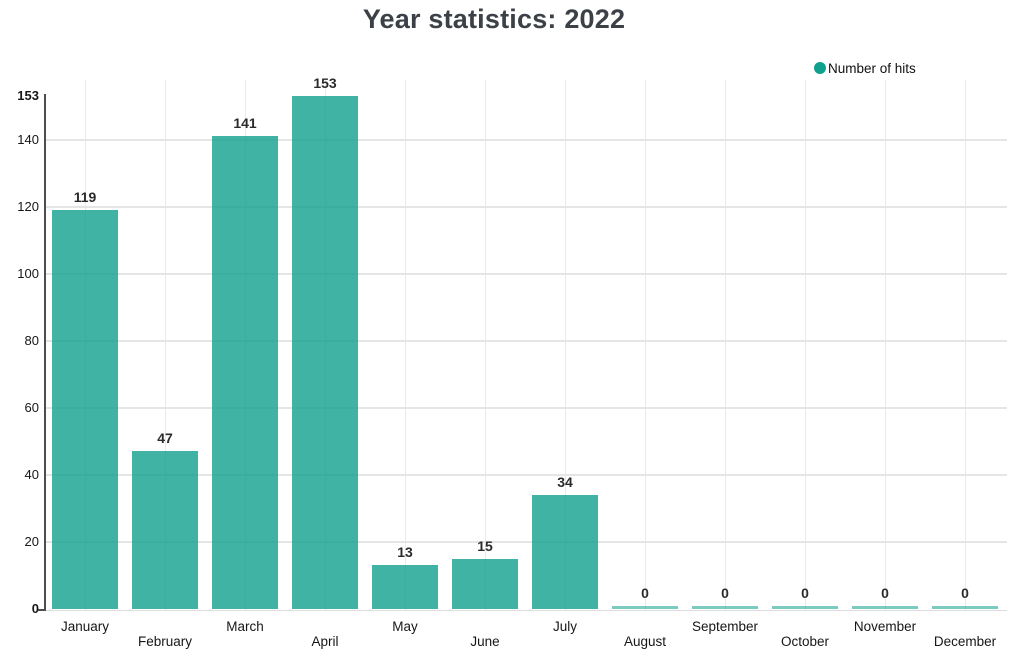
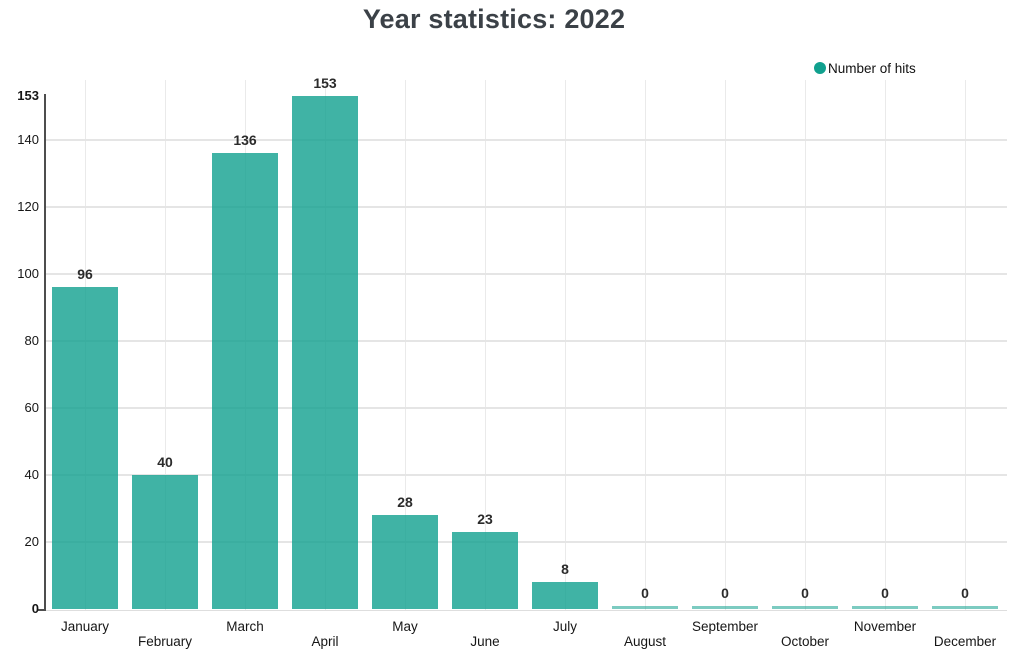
January: 119 -> 96
February: 47 -> 40
March: 141 -> 136
May: 13 -> 28
June: 15 -> 23
July: 34 -> 8
